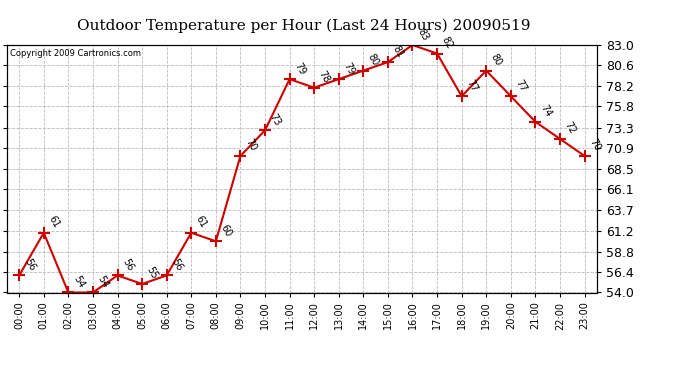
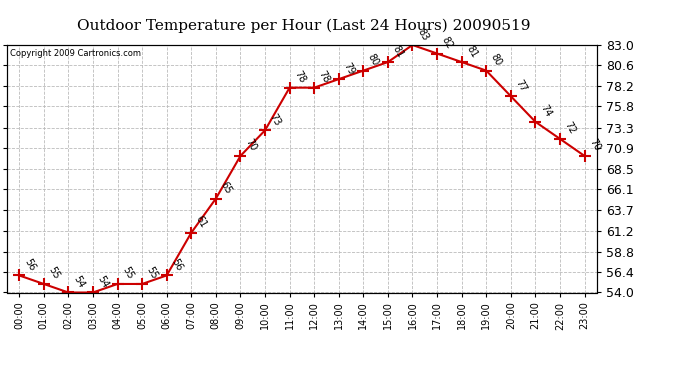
01:00: 61 -> 55
04:00: 56 -> 55
08:00: 60 -> 65
11:00: 79 -> 78
18:00: 77 -> 81
